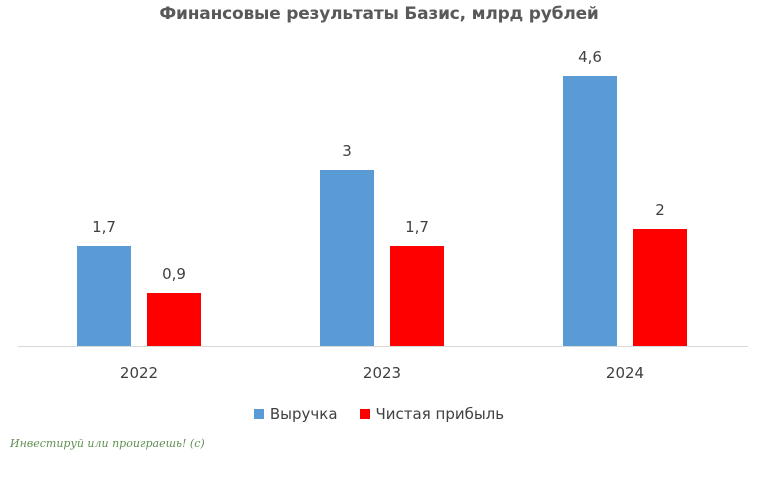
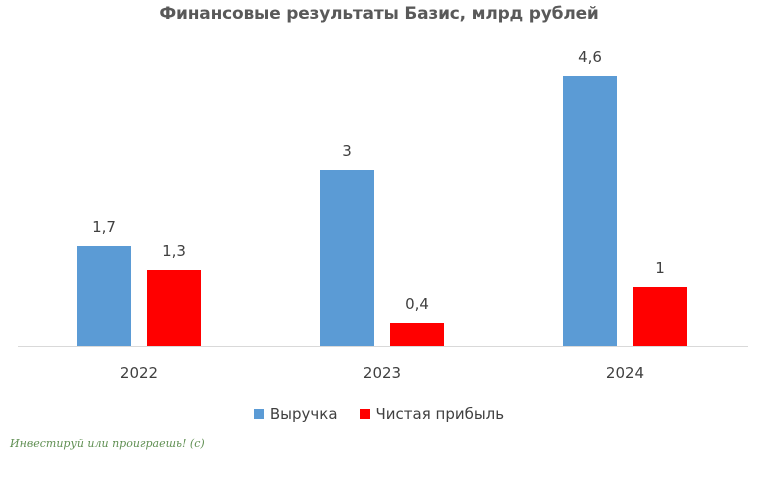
Чистая прибыль/2022: 0,9 -> 1,3
Чистая прибыль/2023: 1,7 -> 0,4
Чистая прибыль/2024: 2 -> 1
